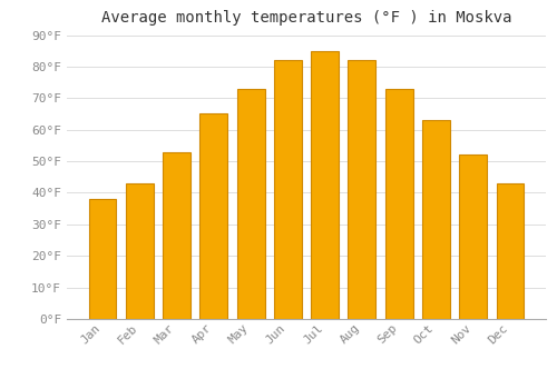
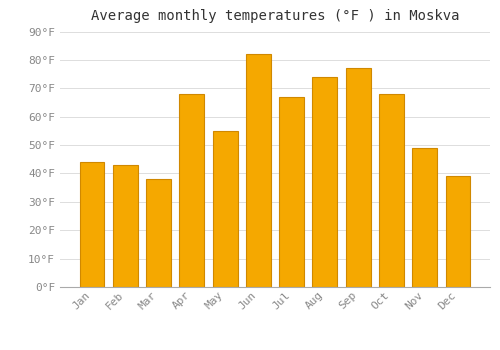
Jan: 38°F -> 44°F
Mar: 53°F -> 38°F
Apr: 65°F -> 68°F
May: 73°F -> 55°F
Jul: 85°F -> 67°F
Aug: 82°F -> 74°F
Sep: 73°F -> 77°F
Oct: 63°F -> 68°F
Nov: 52°F -> 49°F
Dec: 43°F -> 39°F
